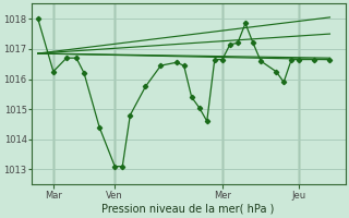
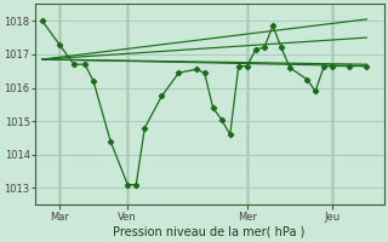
Mar: 1016.25 -> 1017.30
